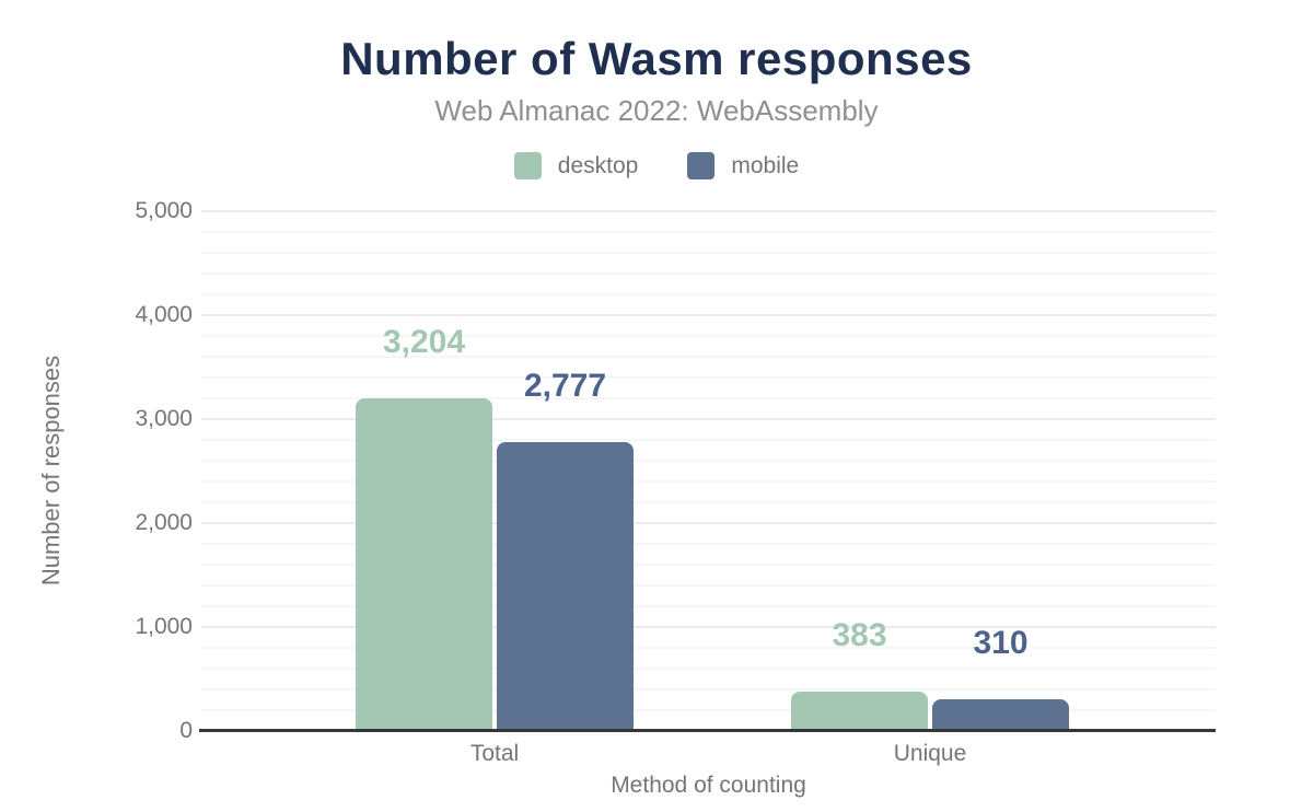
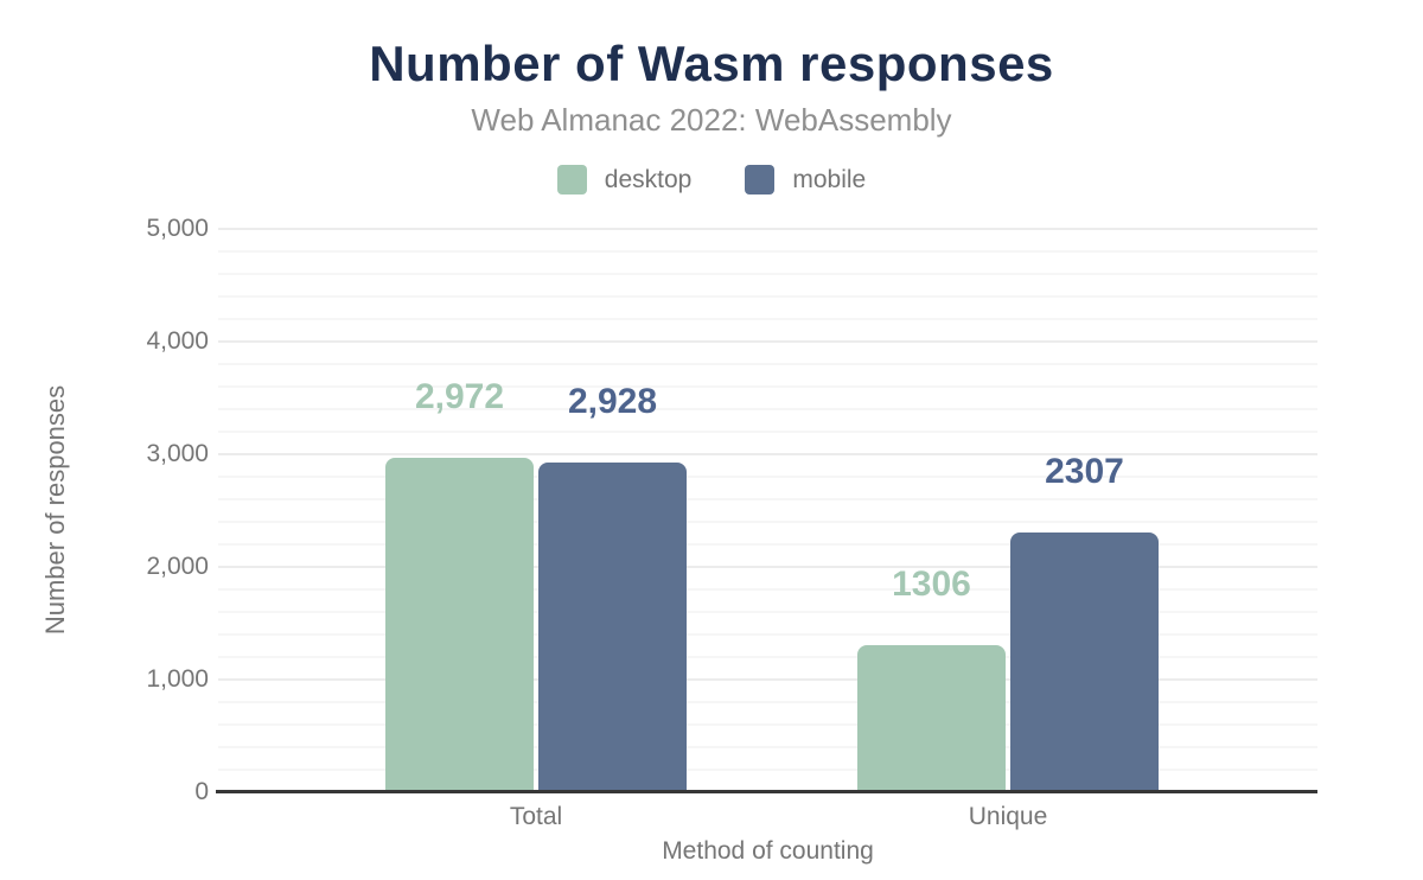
desktop/Total: 3,204 -> 2,972
mobile/Total: 2,777 -> 2,928
desktop/Unique: 383 -> 1306
mobile/Unique: 310 -> 2307
